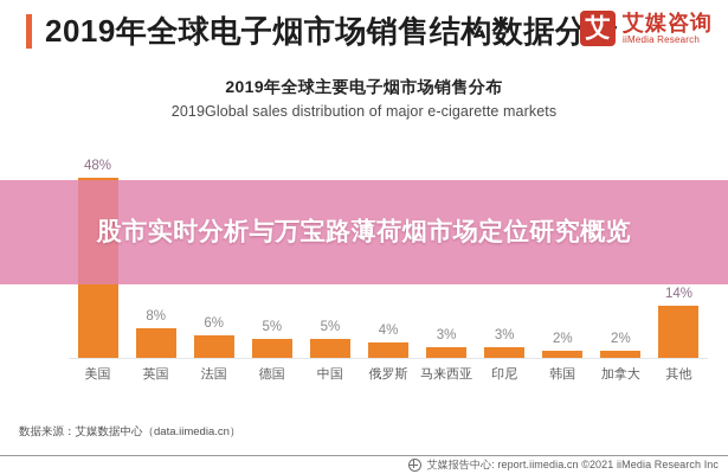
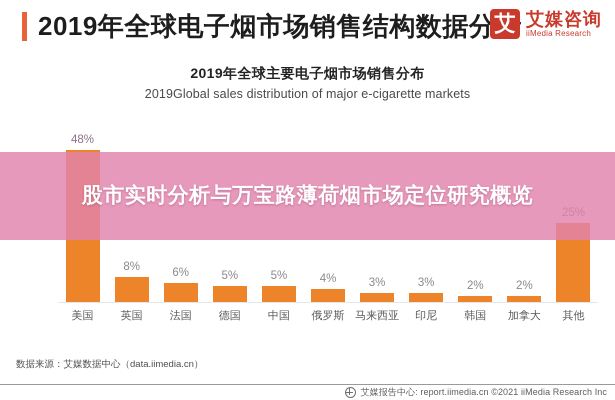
其他: 14% -> 25%
